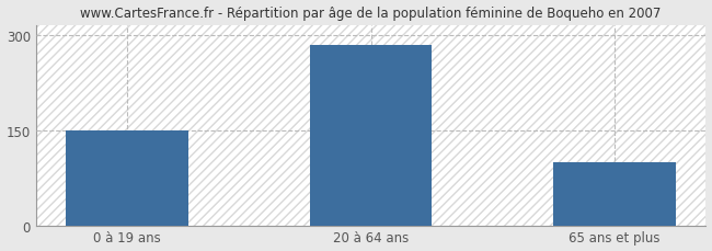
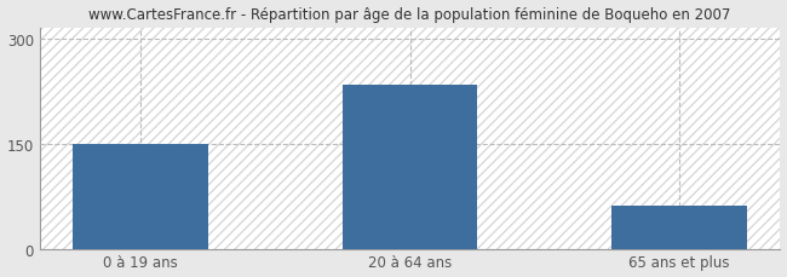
20 à 64 ans: 283 -> 234
65 ans et plus: 100 -> 62
